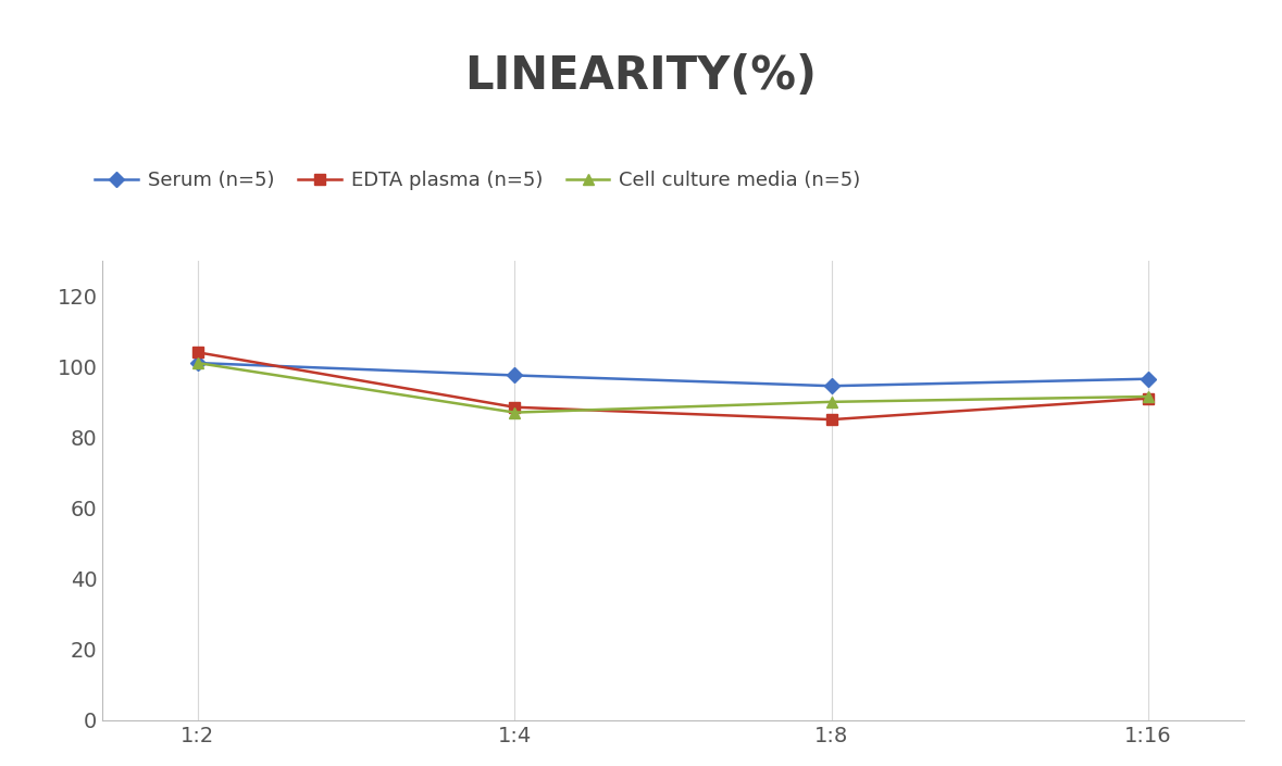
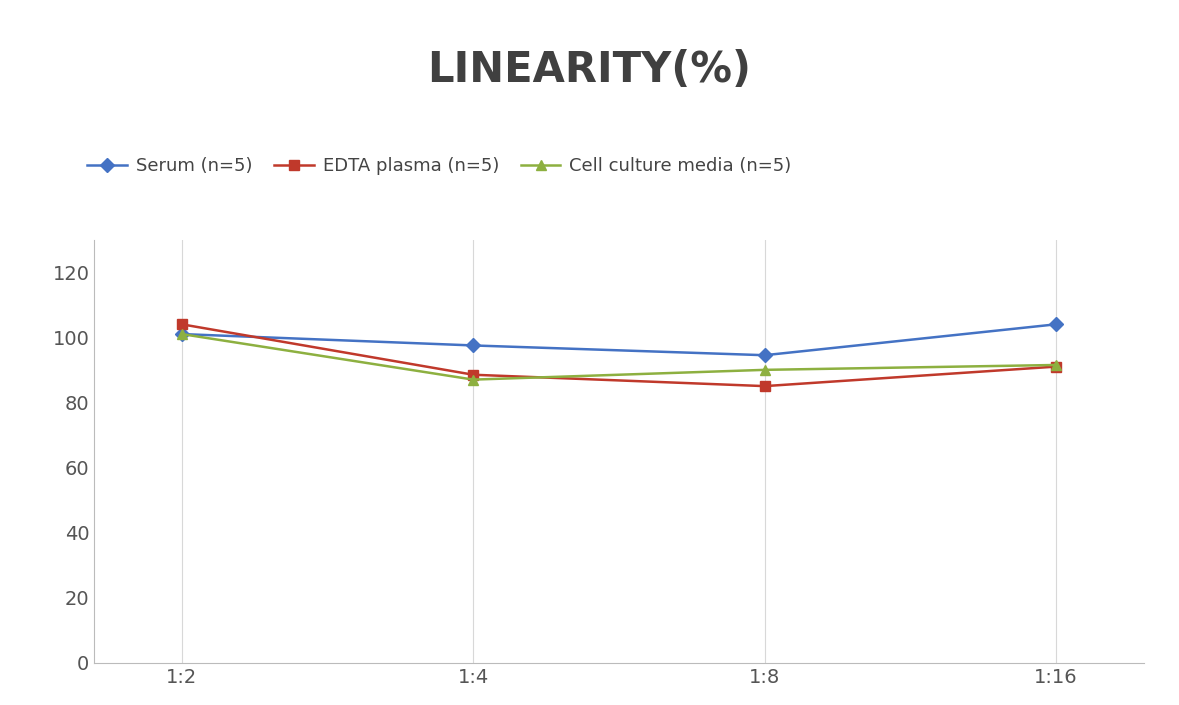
Serum (n=5)/1:16: 96.5 -> 104.0
